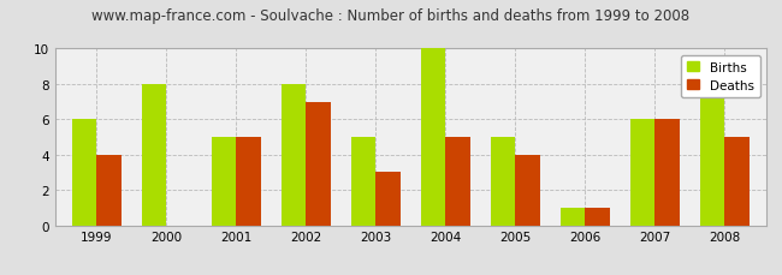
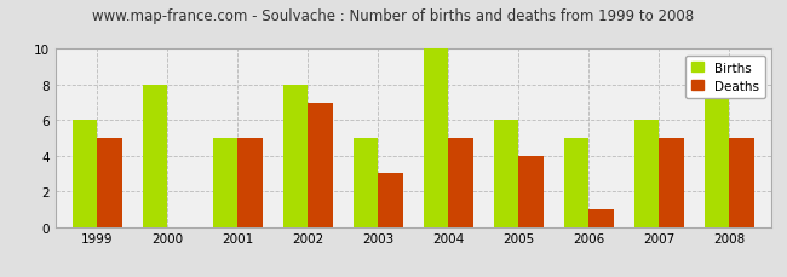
Deaths/1999: 4 -> 5
Births/2005: 5 -> 6
Births/2006: 1 -> 5
Deaths/2007: 6 -> 5
